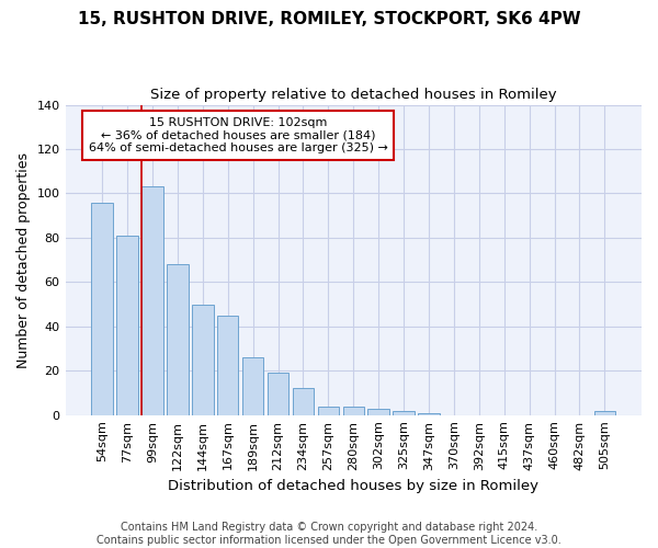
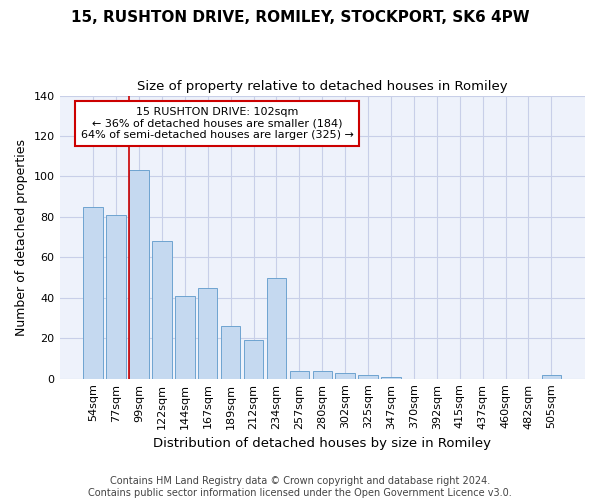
54sqm: 96 -> 85
144sqm: 50 -> 41
234sqm: 12 -> 50
